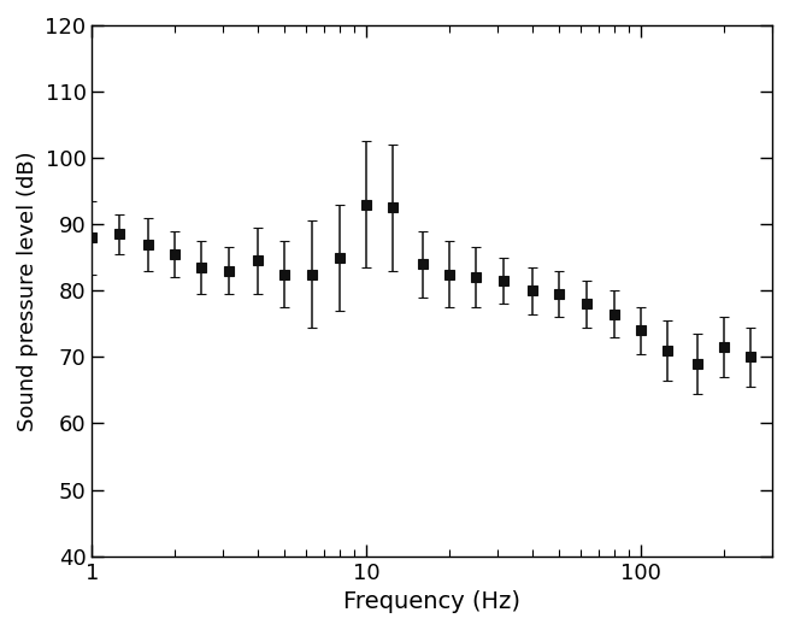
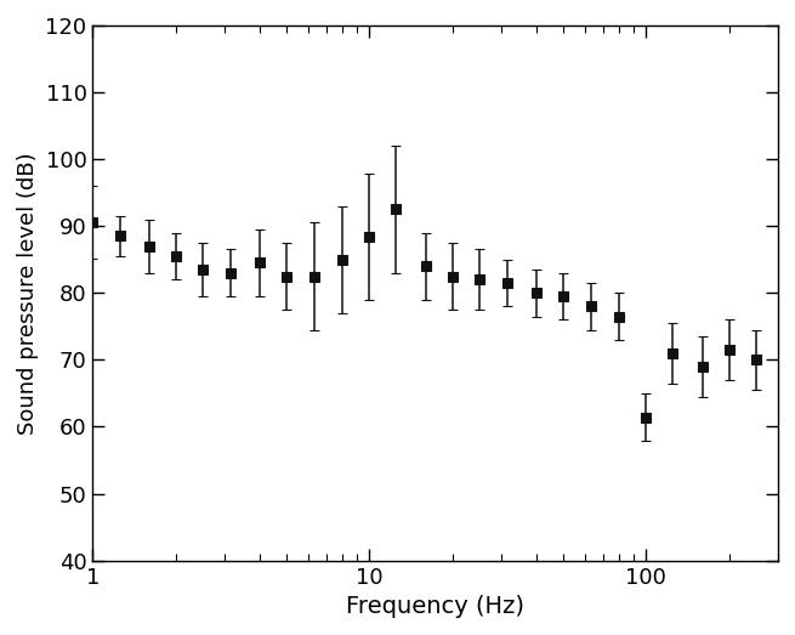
1: 88.0 -> 90.6
10: 93.0 -> 88.4
100: 74.0 -> 61.4
